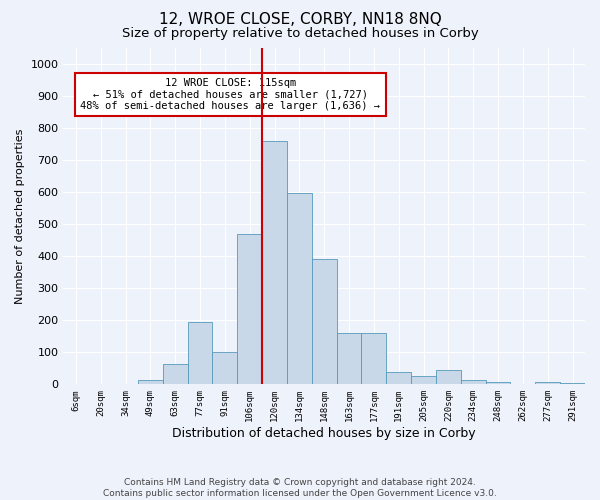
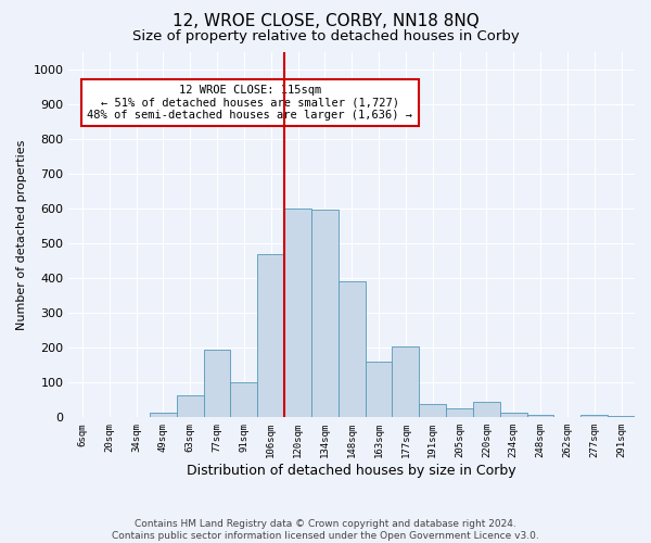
120sqm: 760 -> 600
177sqm: 160 -> 205
